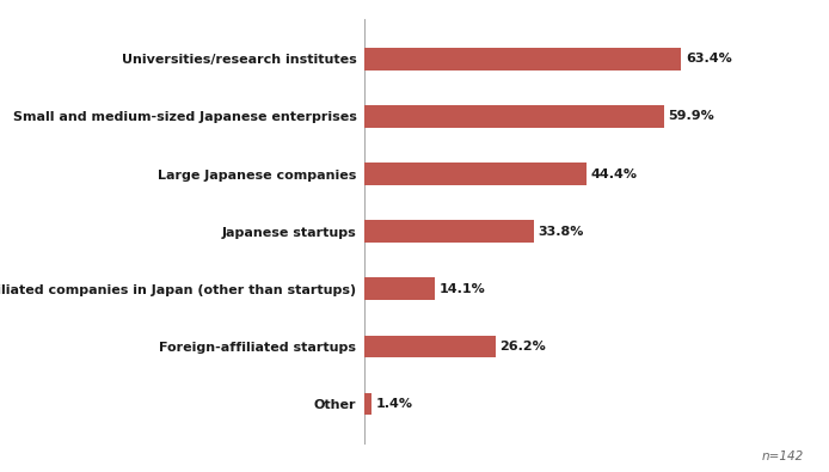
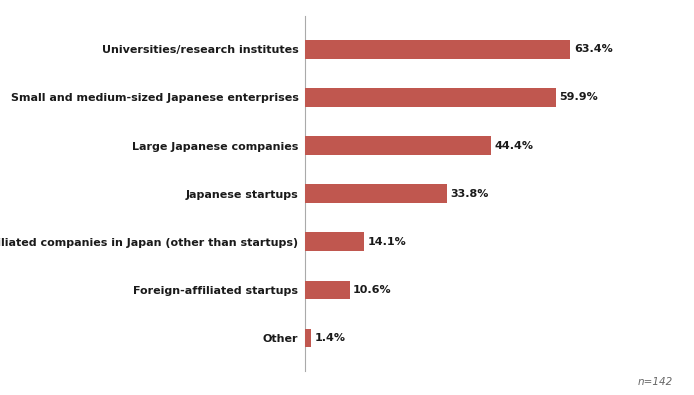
Foreign-affiliated startups: 26.2% -> 10.6%
